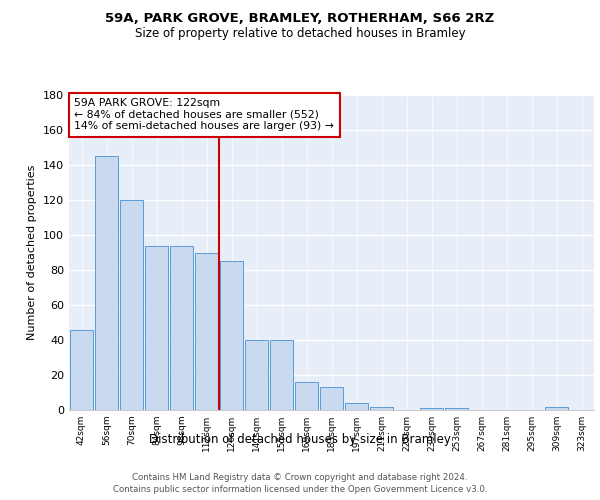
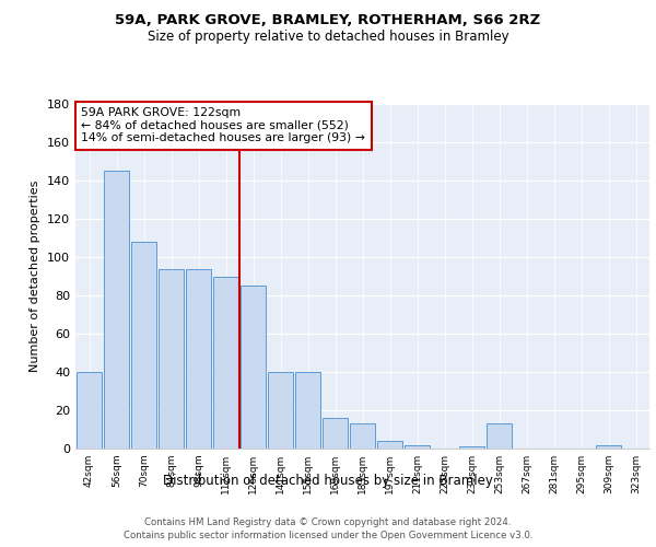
42sqm: 46 -> 40
70sqm: 120 -> 108
253sqm: 1 -> 13
